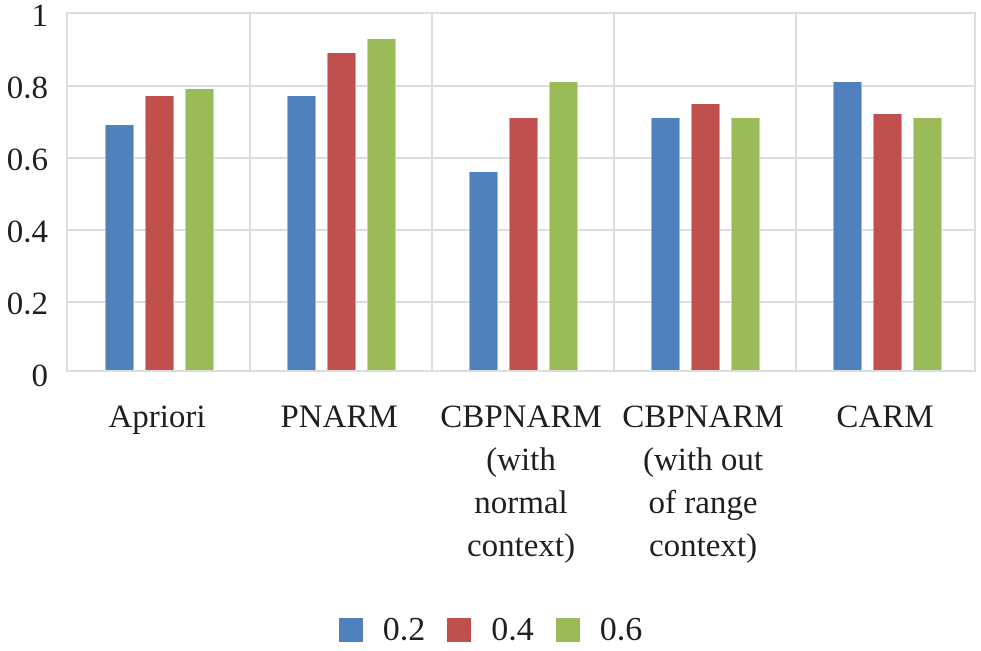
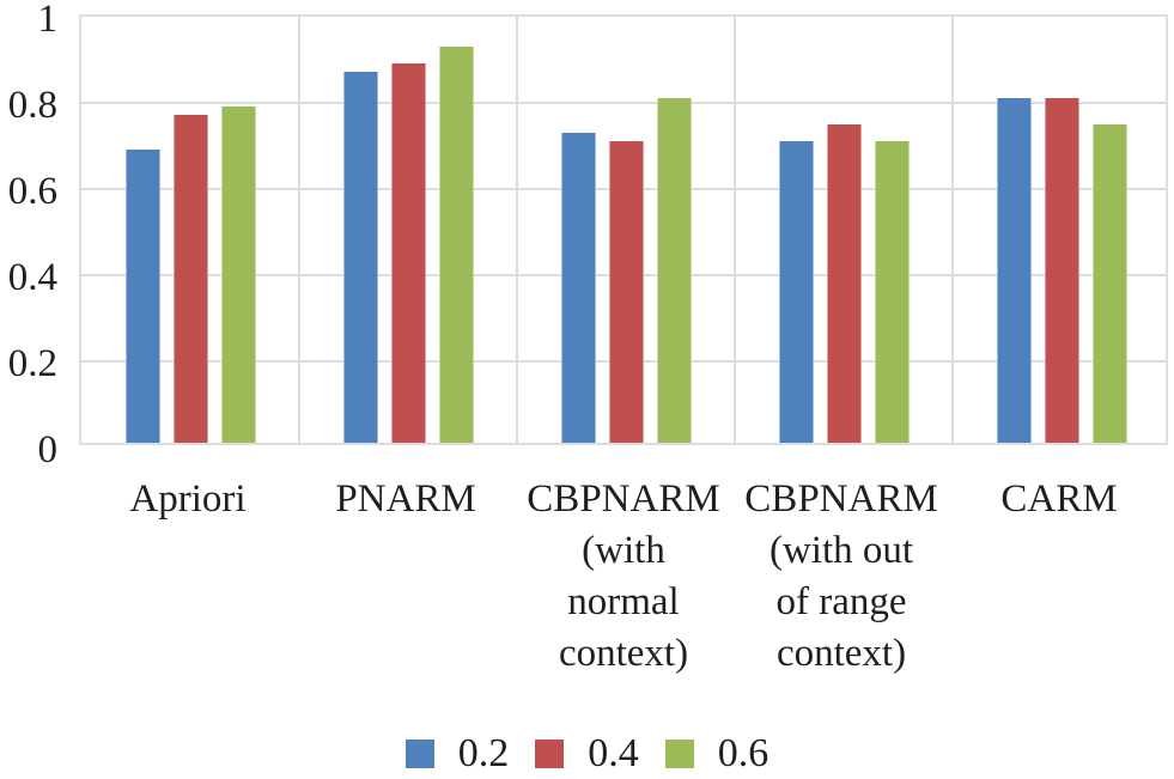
0.2/PNARM: 0.76 -> 0.86
0.2/CBPNARM (with normal context): 0.55 -> 0.72
0.4/CARM: 0.71 -> 0.80
0.6/CARM: 0.70 -> 0.74
